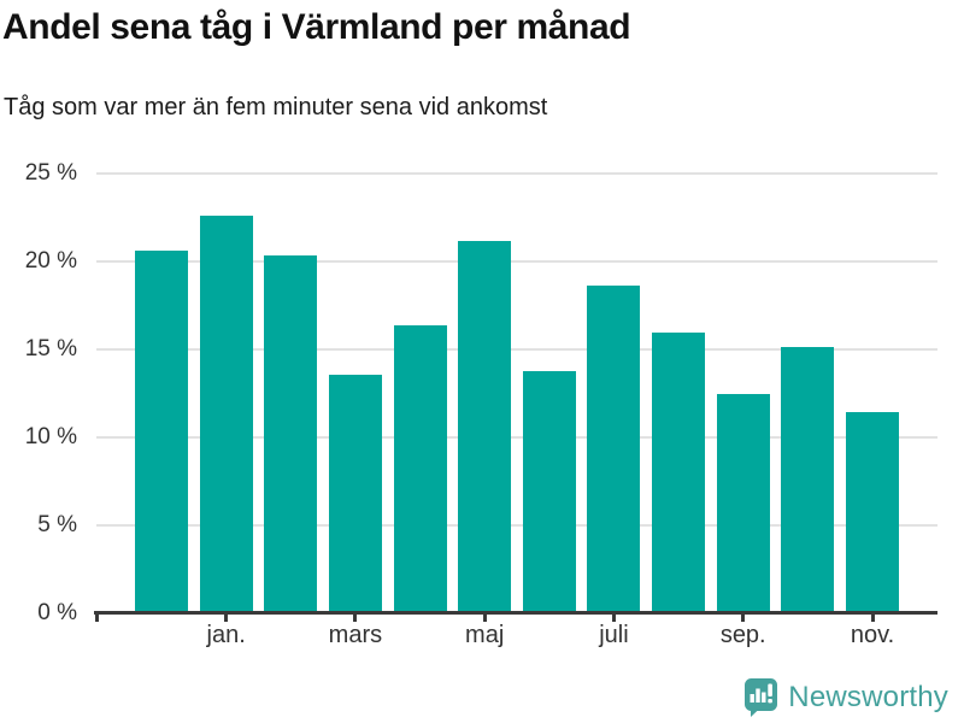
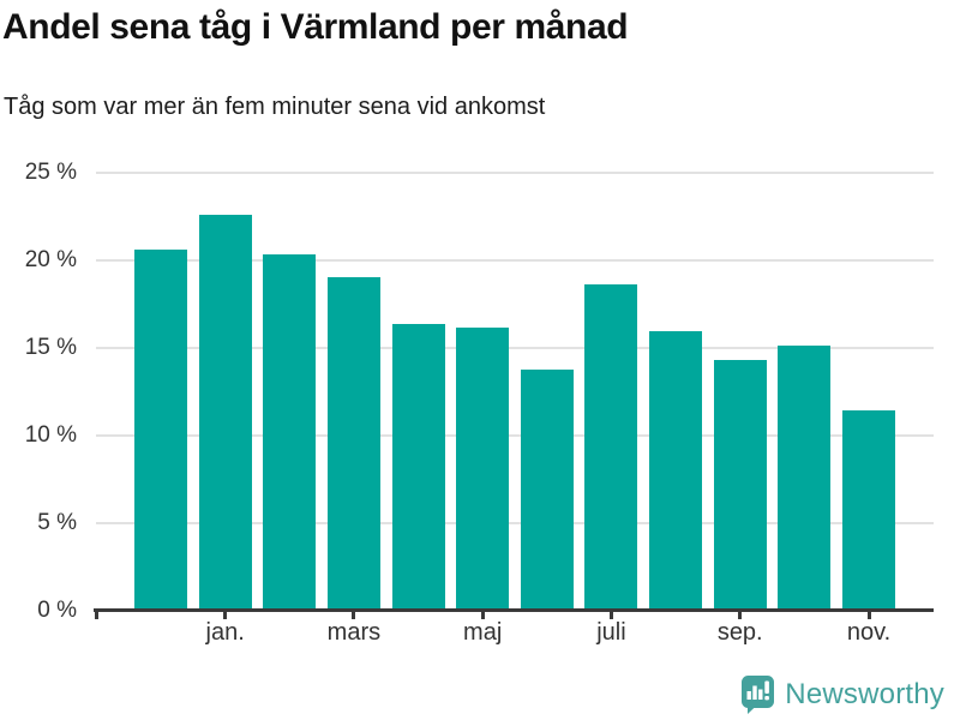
mars: 13.4% -> 18.9%
maj: 21.0% -> 16.0%
sep.: 12.3% -> 14.2%
